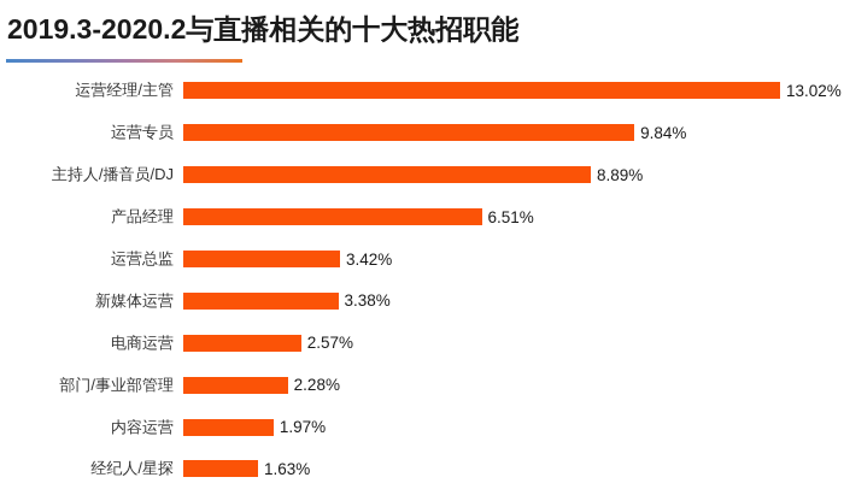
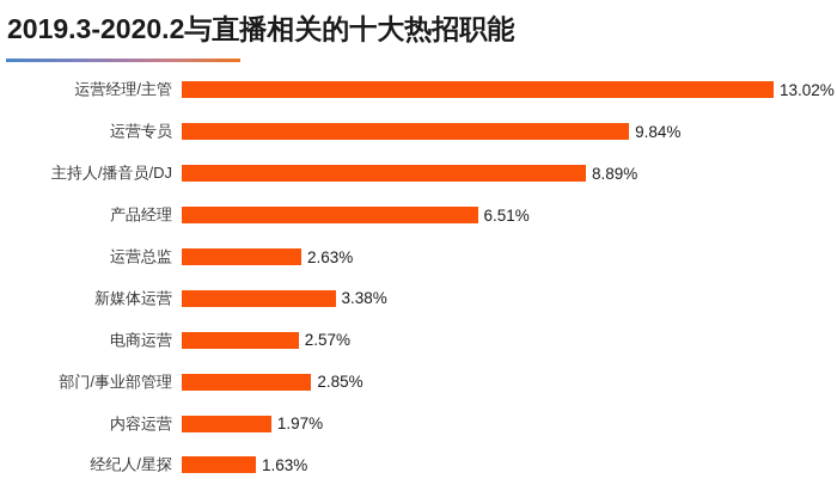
运营总监: 3.42% -> 2.63%
部门/事业部管理: 2.28% -> 2.85%
